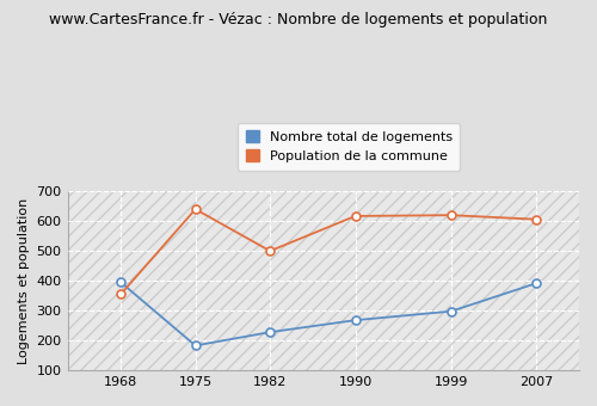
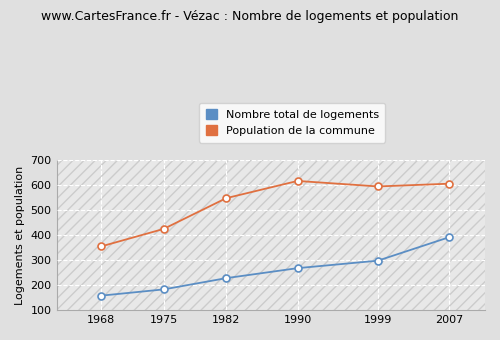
Nombre total de logements/1968: 395 -> 158
Population de la commune/1975: 640 -> 425
Population de la commune/1982: 500 -> 548
Population de la commune/1999: 620 -> 595
